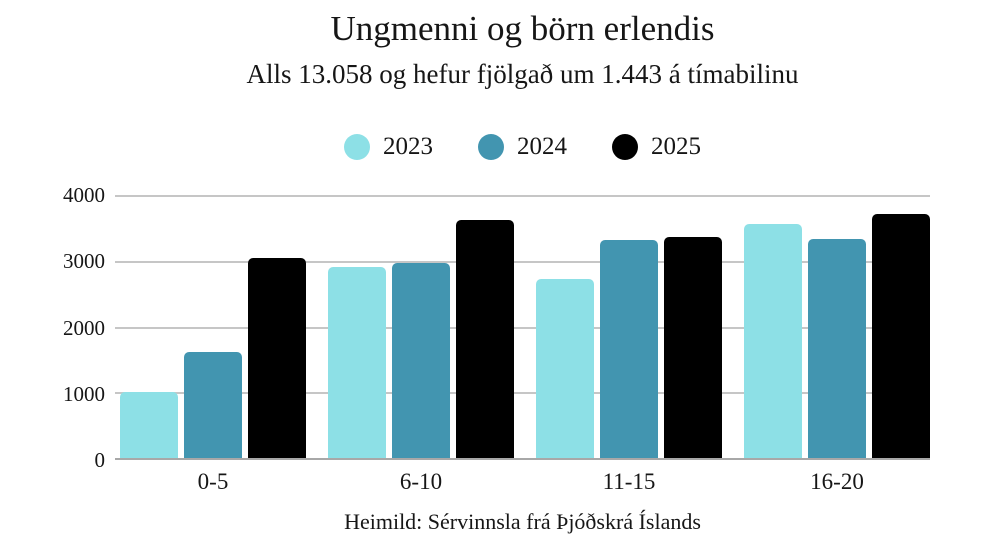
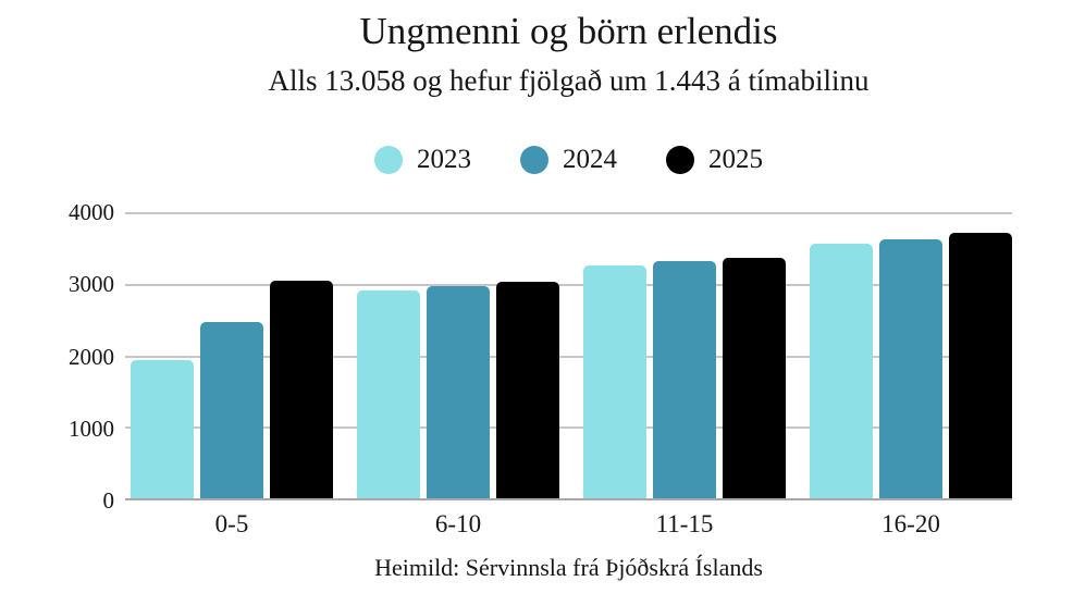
2023/0-5: 1000 -> 1900
2024/0-5: 1600 -> 2400
2025/6-10: 3600 -> 3000
2023/11-15: 2700 -> 3200
2024/16-20: 3300 -> 3600
